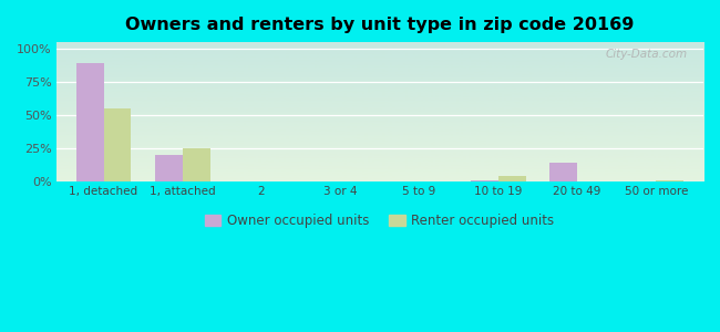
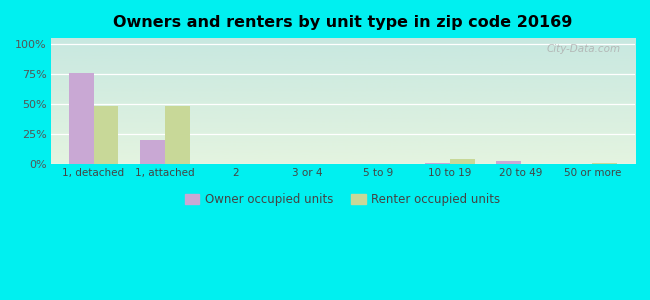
Owner occupied units/1, detached: 89% -> 76%
Renter occupied units/1, detached: 55% -> 48%
Renter occupied units/1, attached: 25% -> 48%
Owner occupied units/20 to 49: 14% -> 2%
